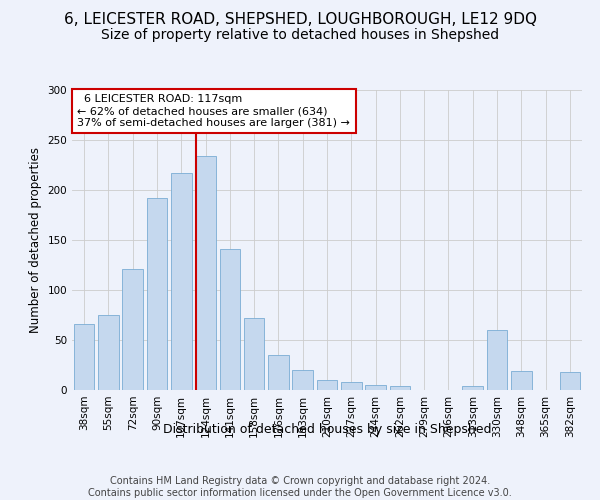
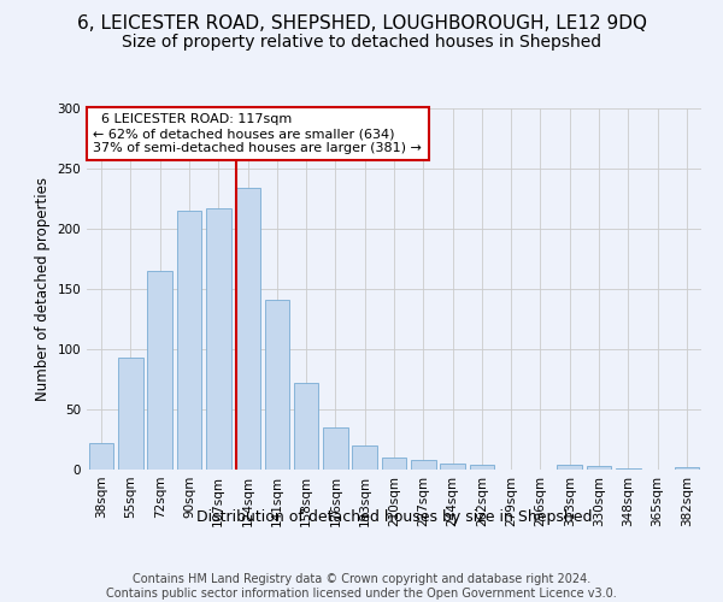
38sqm: 66 -> 22
55sqm: 75 -> 93
72sqm: 121 -> 165
90sqm: 192 -> 215
330sqm: 60 -> 3
348sqm: 19 -> 1
382sqm: 18 -> 2
